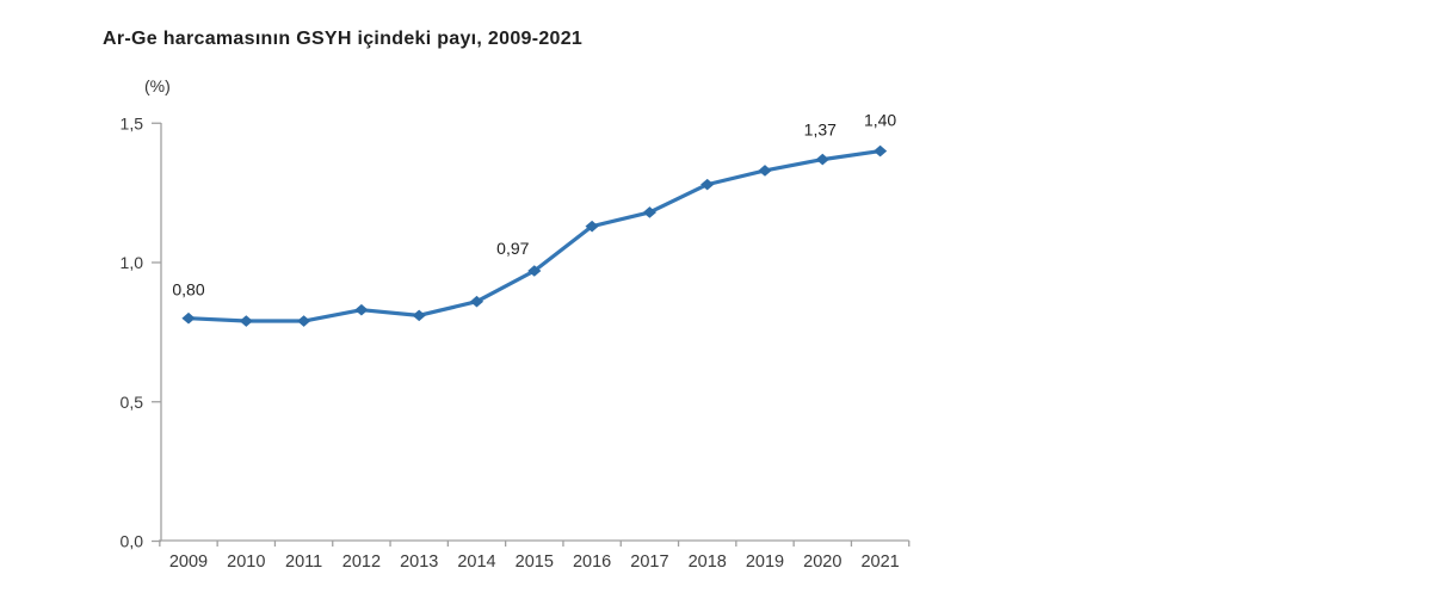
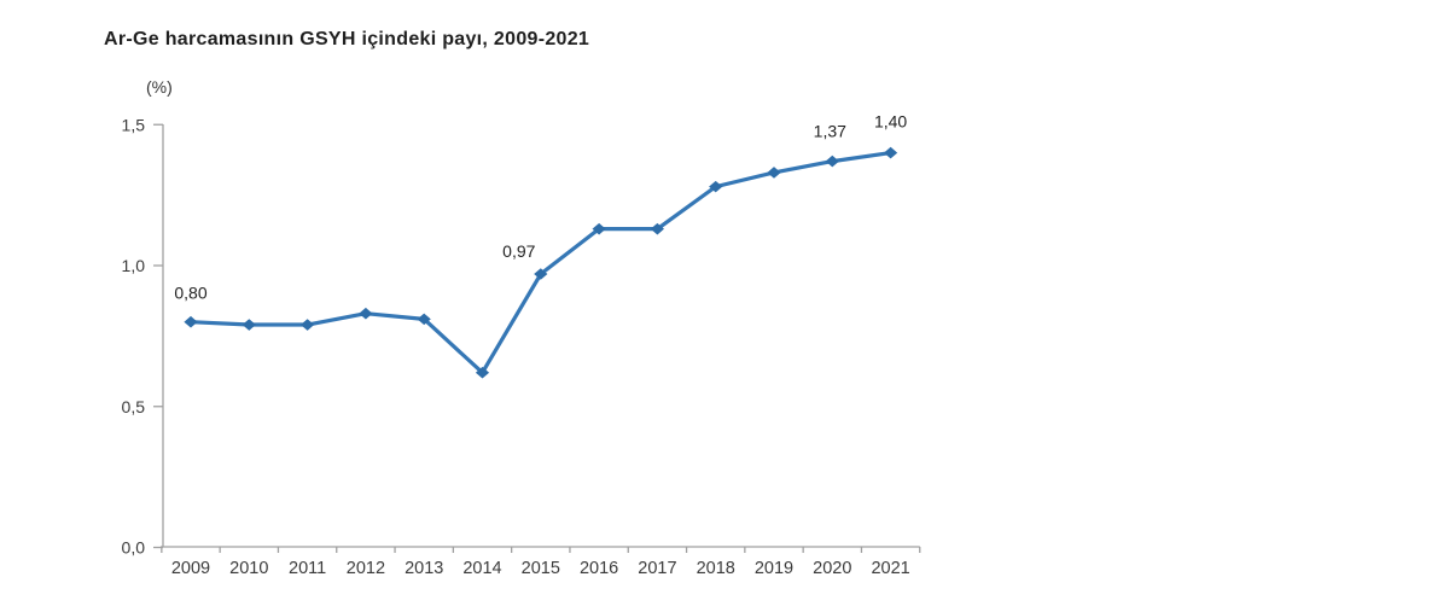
2014: 0,86 -> 0,62
2017: 1,18 -> 1,13
